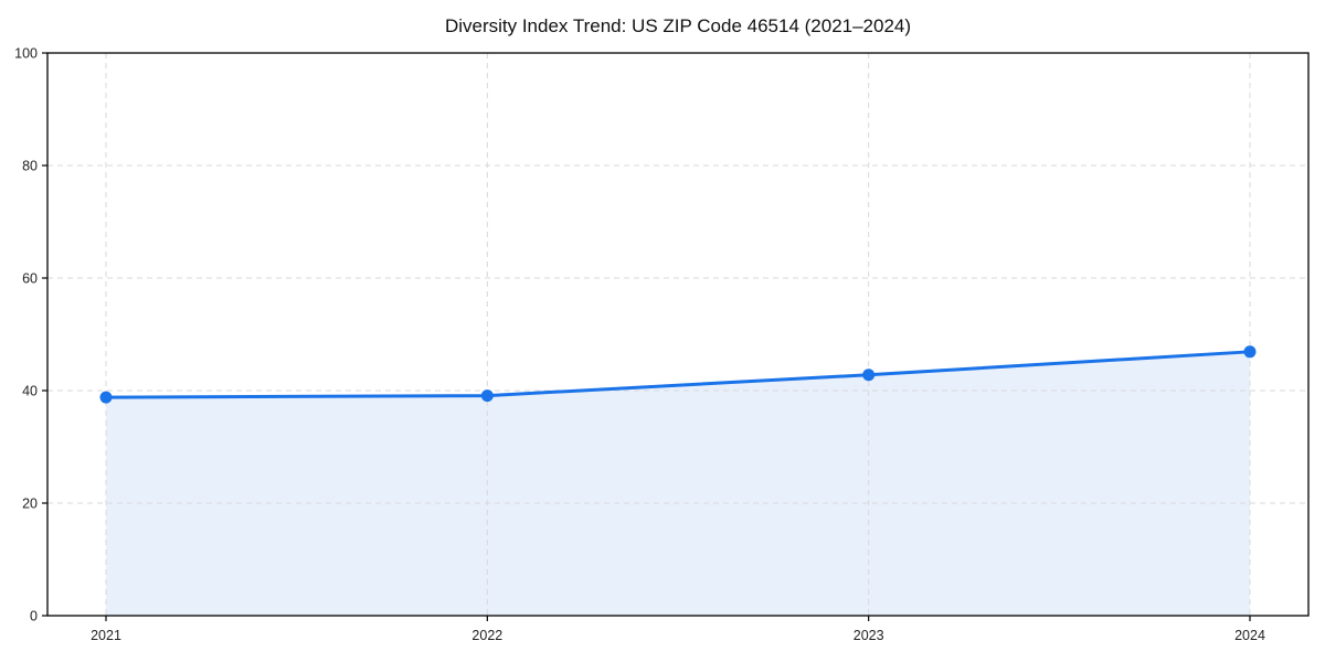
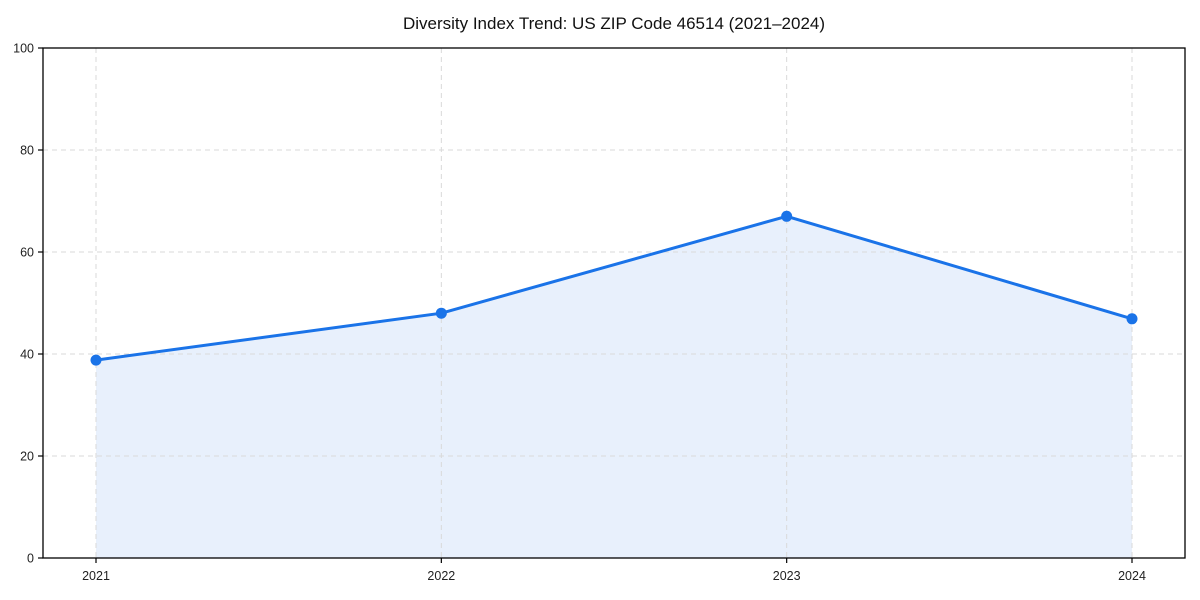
2022: 39 -> 48
2023: 43 -> 67
